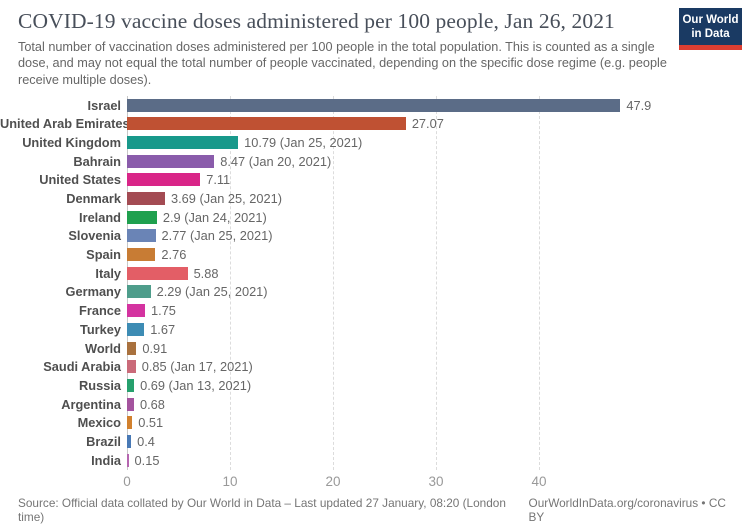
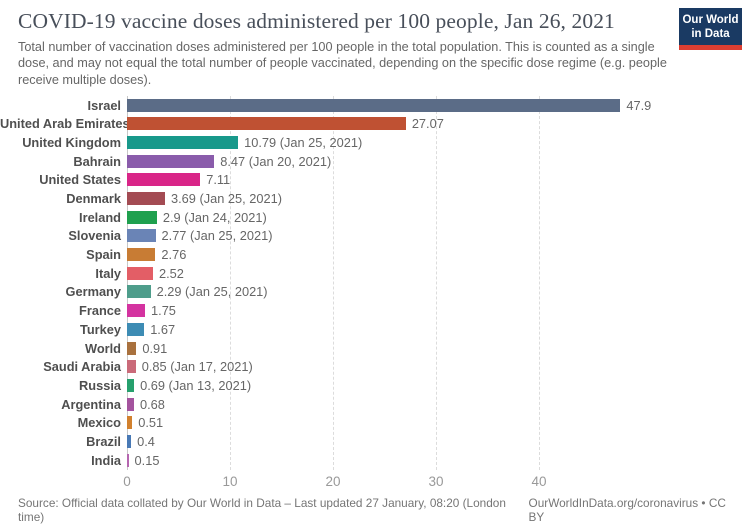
Italy: 5.88 -> 2.52
